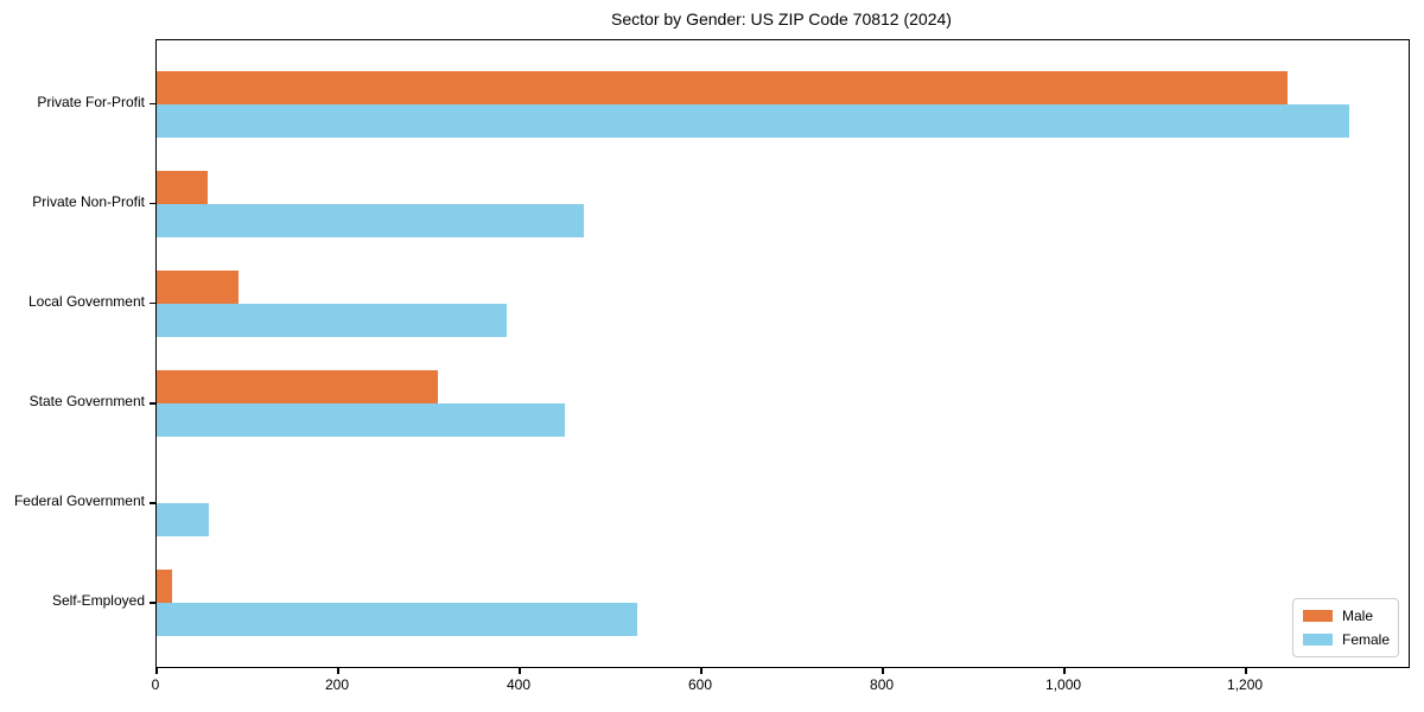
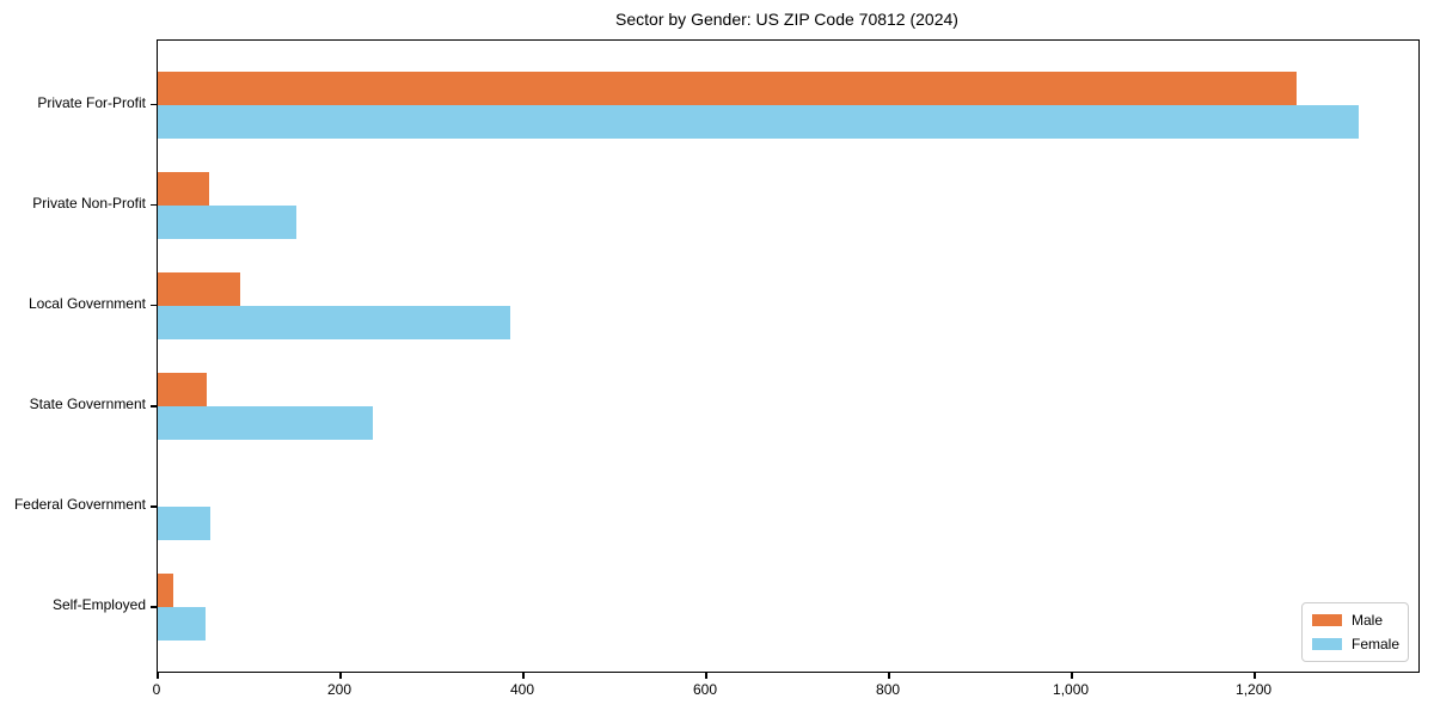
Female/Private Non-Profit: 470 -> 150
Male/State Government: 310 -> 50
Female/State Government: 450 -> 240
Female/Self-Employed: 530 -> 50
